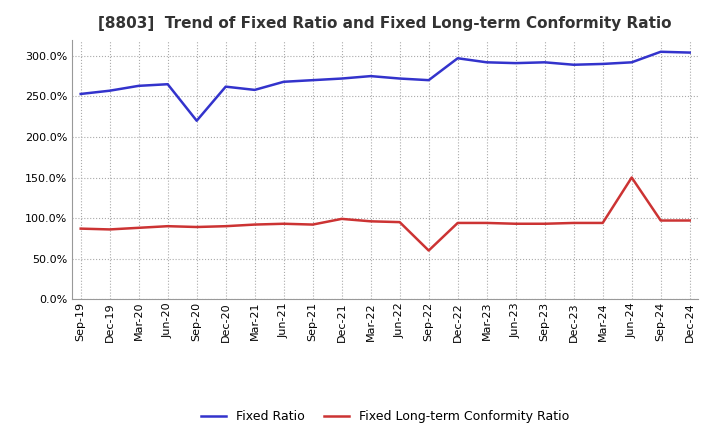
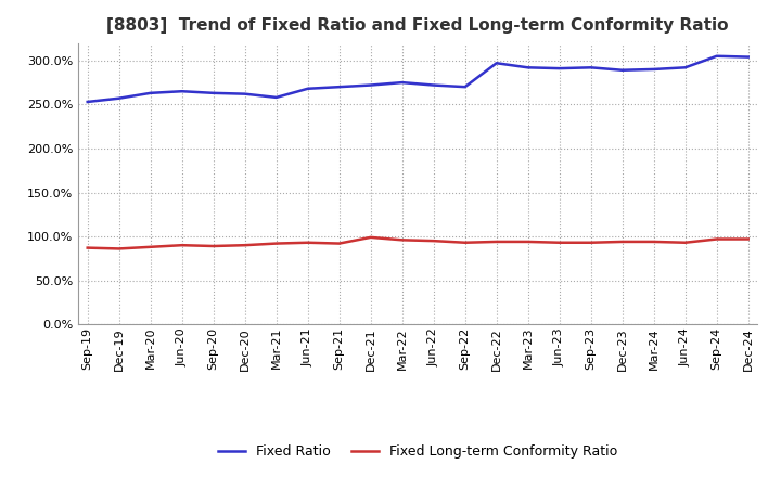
Fixed Ratio/Sep-20: 220% -> 263%
Fixed Long-term Conformity Ratio/Sep-22: 60% -> 93%
Fixed Long-term Conformity Ratio/Jun-24: 150% -> 93%
